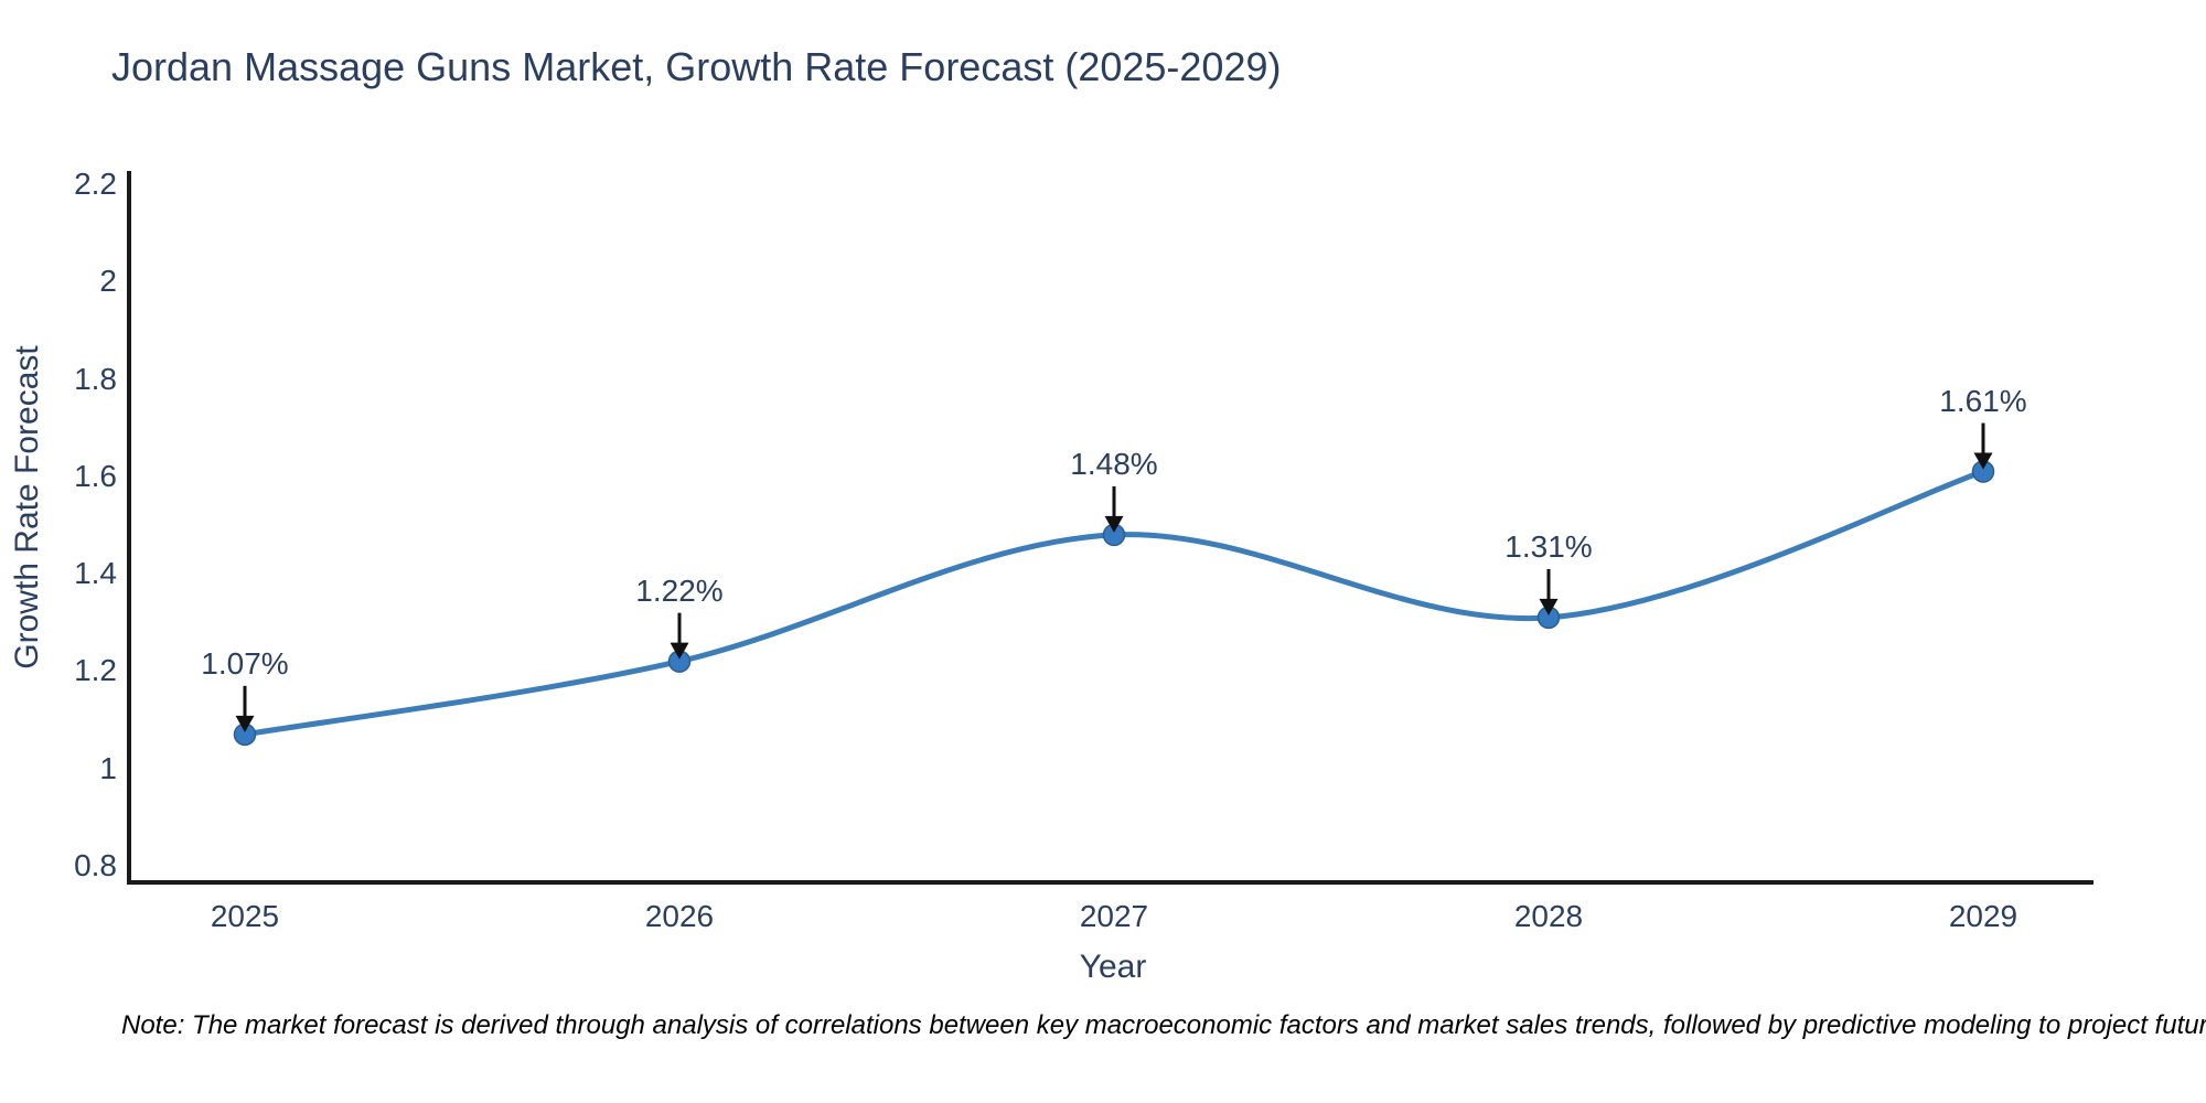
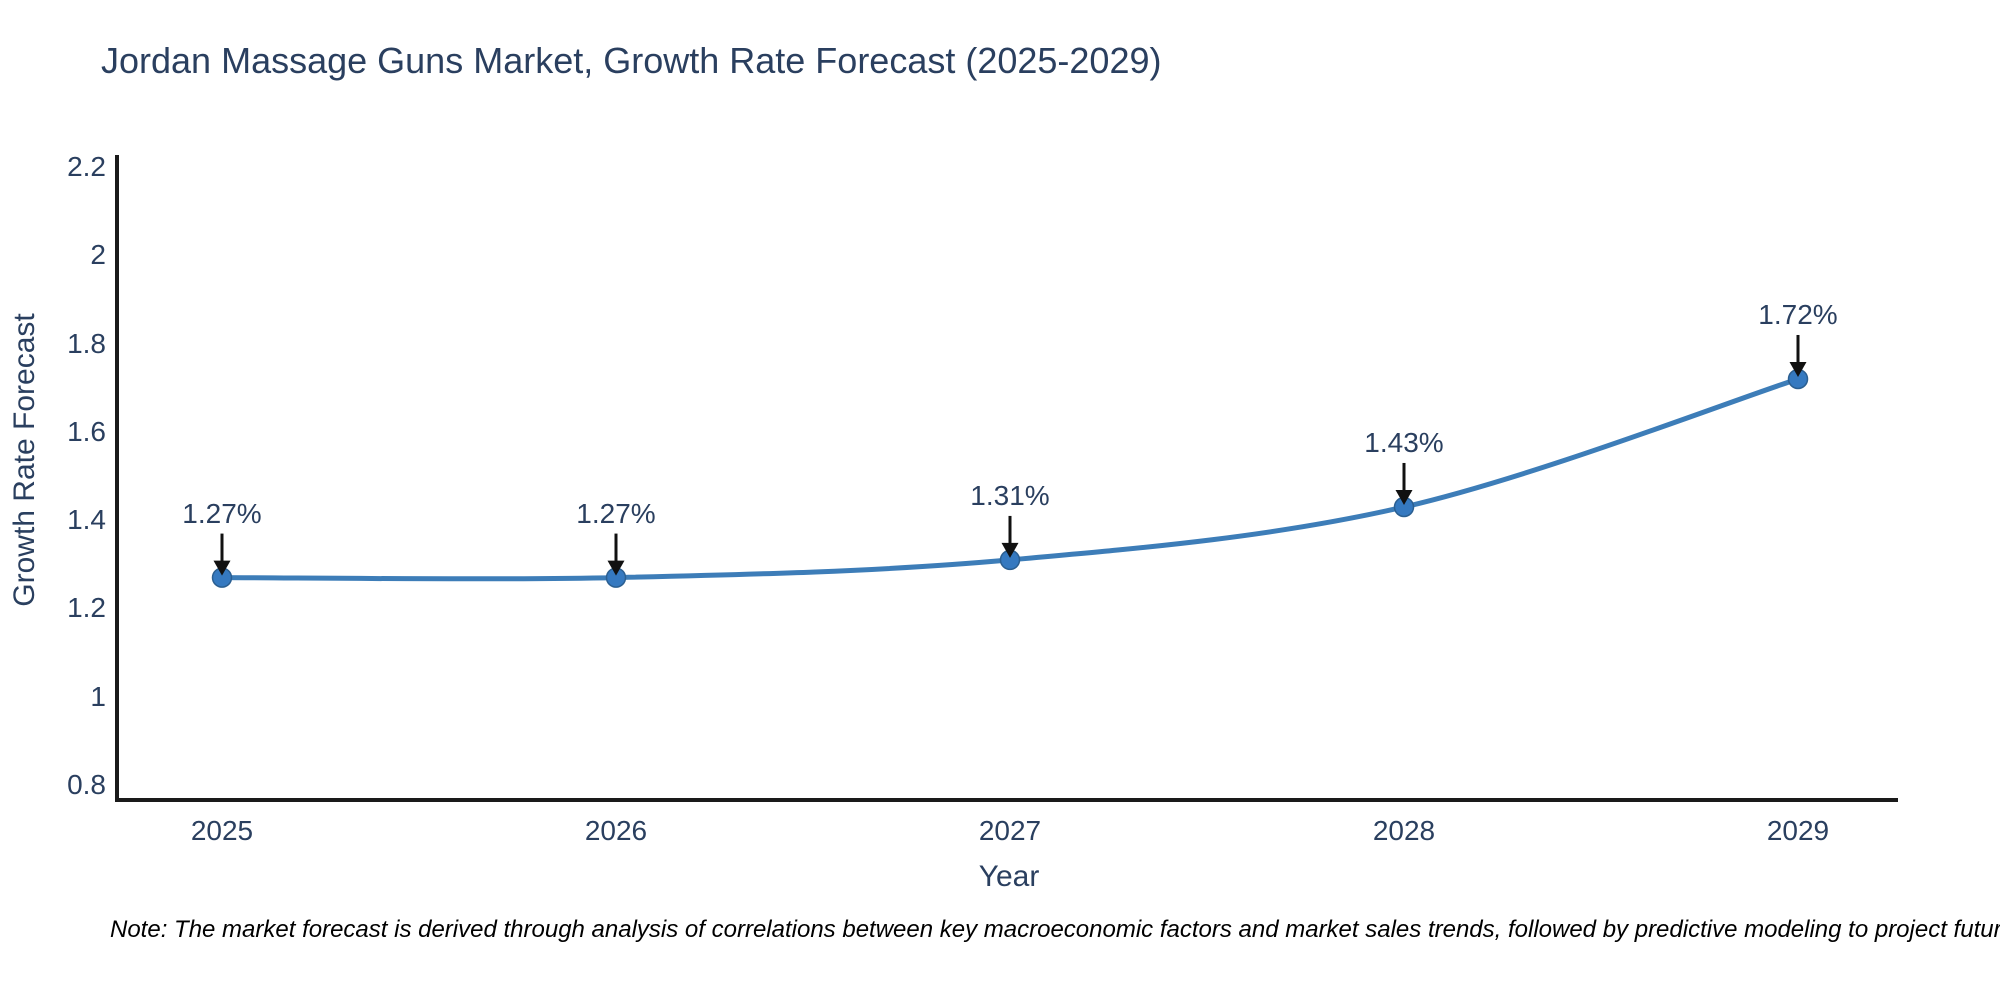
2025: 1.07% -> 1.27%
2026: 1.22% -> 1.27%
2027: 1.48% -> 1.31%
2028: 1.31% -> 1.43%
2029: 1.61% -> 1.72%
